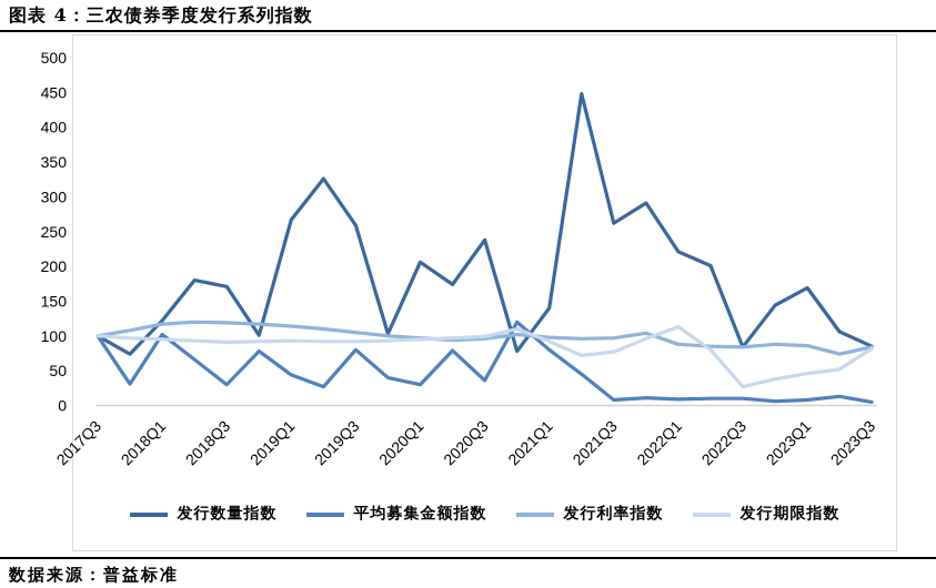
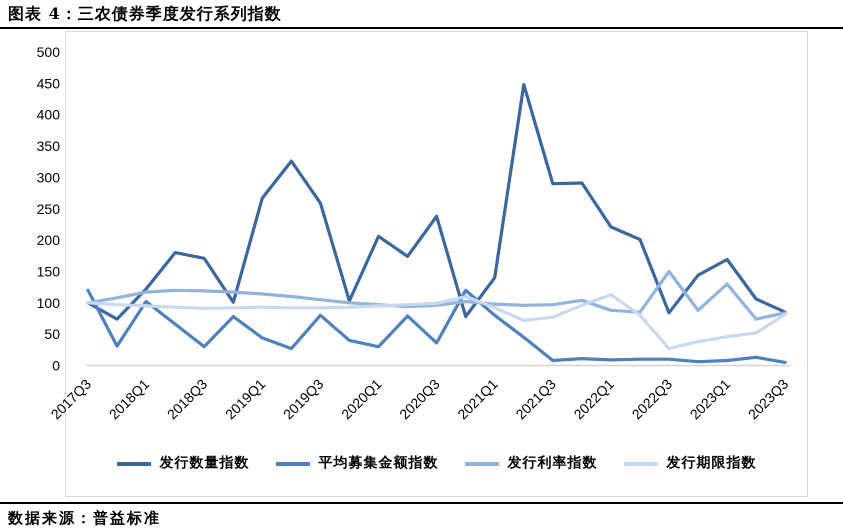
平均募集金额指数/2017Q3: 100 -> 120
发行数量指数/2021Q3: 260 -> 290
发行利率指数/2022Q3: 80 -> 150
发行利率指数/2023Q1: 90 -> 130
